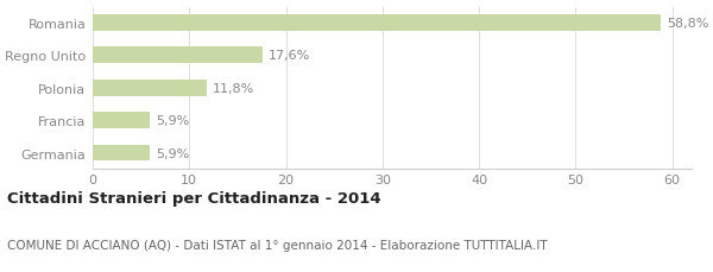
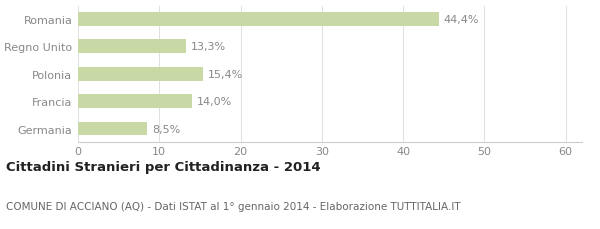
Romania: 58,8% -> 44,4%
Regno Unito: 17,6% -> 13,3%
Polonia: 11,8% -> 15,4%
Francia: 5,9% -> 14,0%
Germania: 5,9% -> 8,5%
